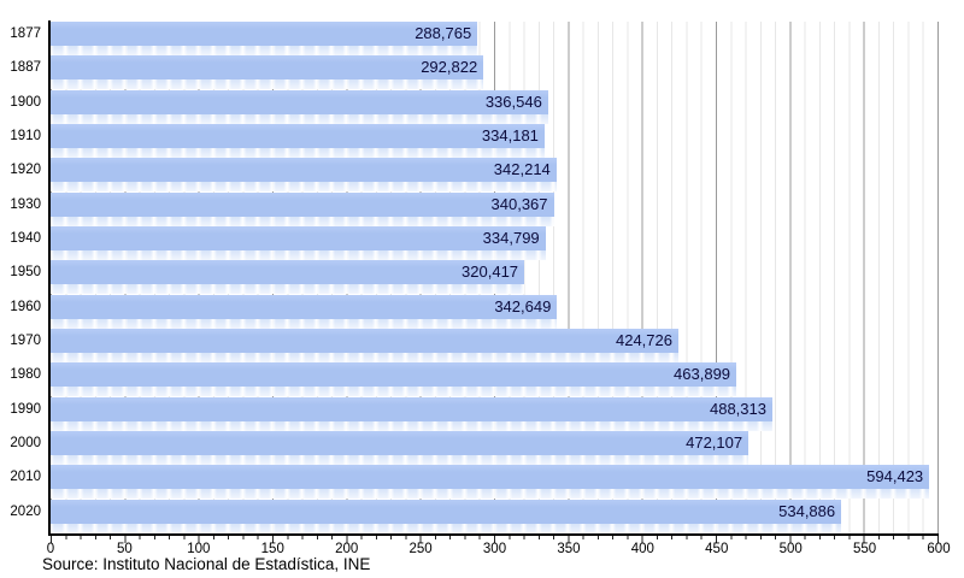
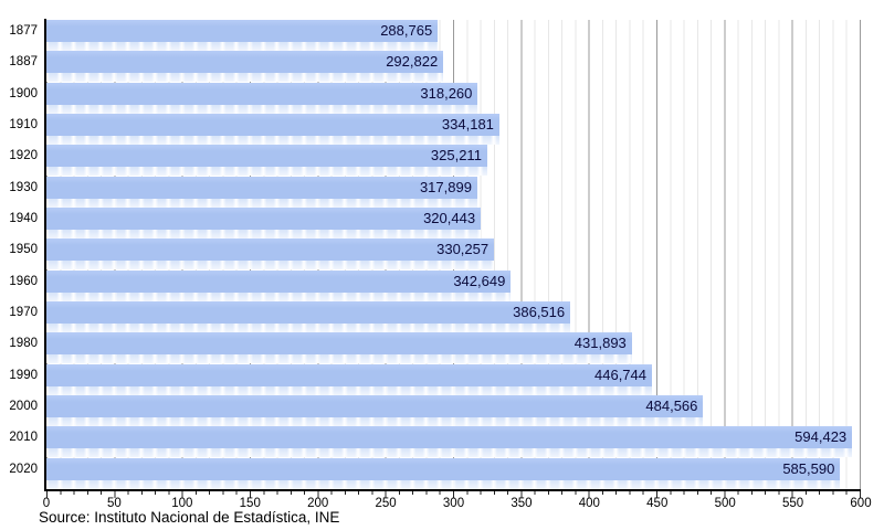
1900: 336,546 -> 318,260
1920: 342,214 -> 325,211
1930: 340,367 -> 317,899
1940: 334,799 -> 320,443
1950: 320,417 -> 330,257
1970: 424,726 -> 386,516
1980: 463,899 -> 431,893
1990: 488,313 -> 446,744
2000: 472,107 -> 484,566
2020: 534,886 -> 585,590
